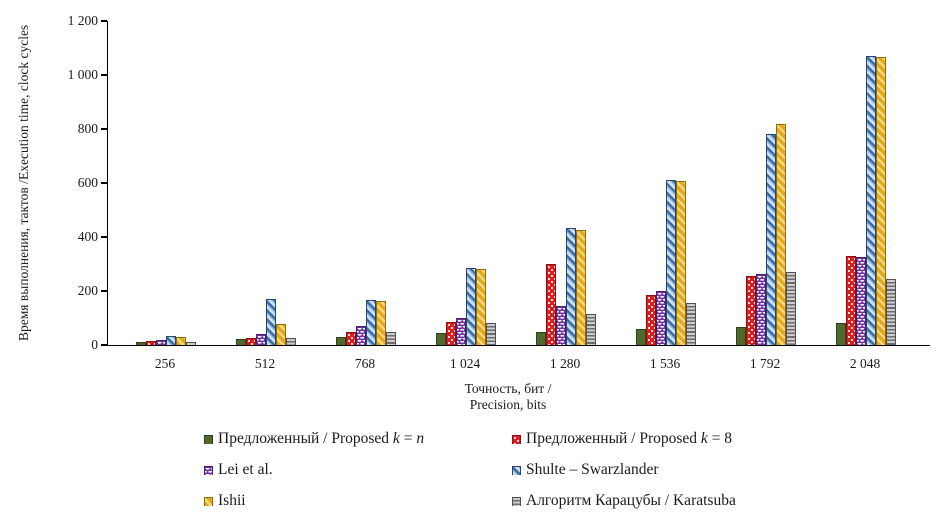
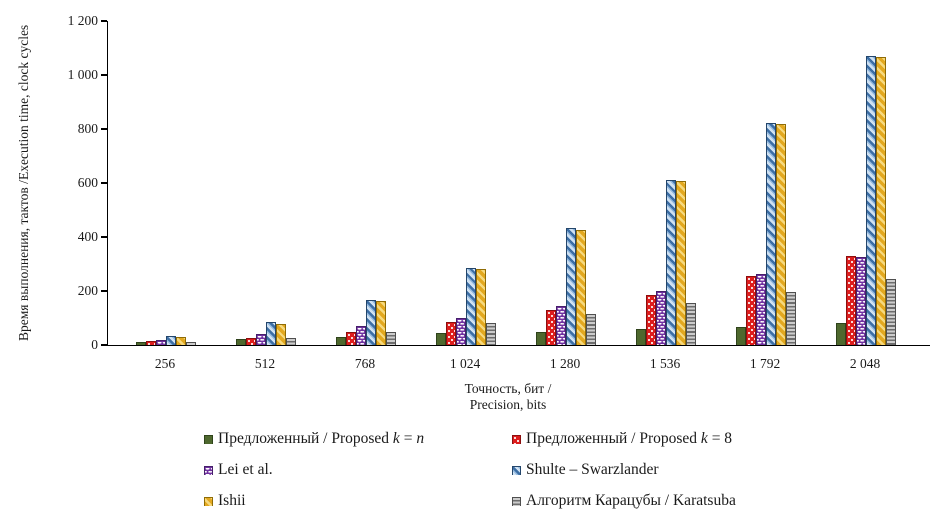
Shulte – Swarzlander/512: 170 -> 80
Предложенный / Proposed k = 8/1 280: 300 -> 130
Shulte – Swarzlander/1 792: 780 -> 820
Алгоритм Карацубы / Karatsuba/1 792: 270 -> 200
